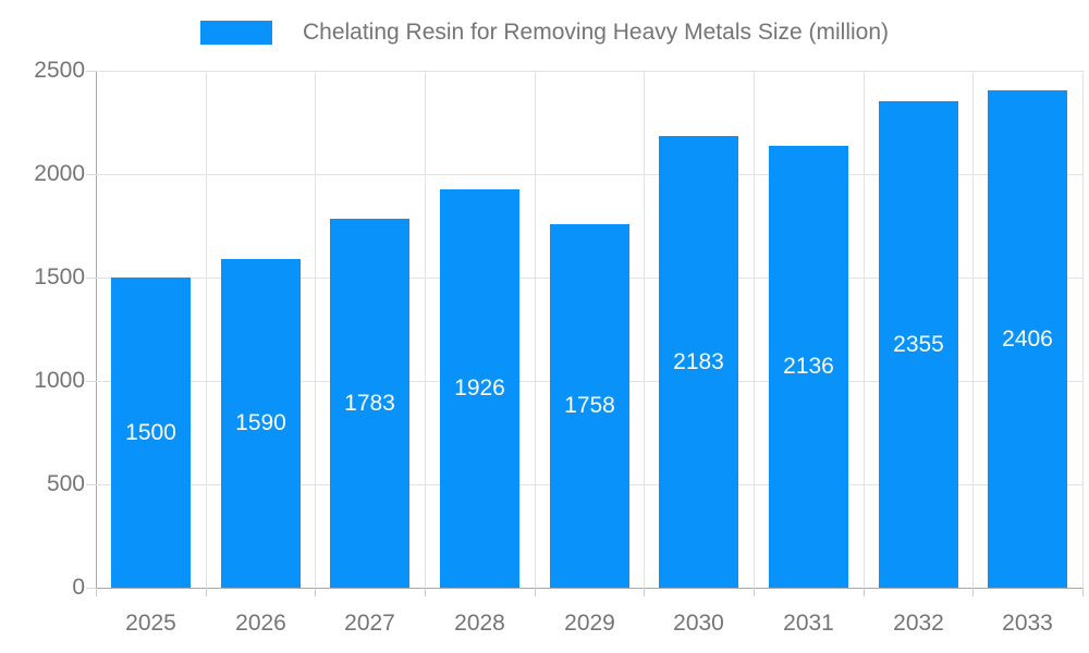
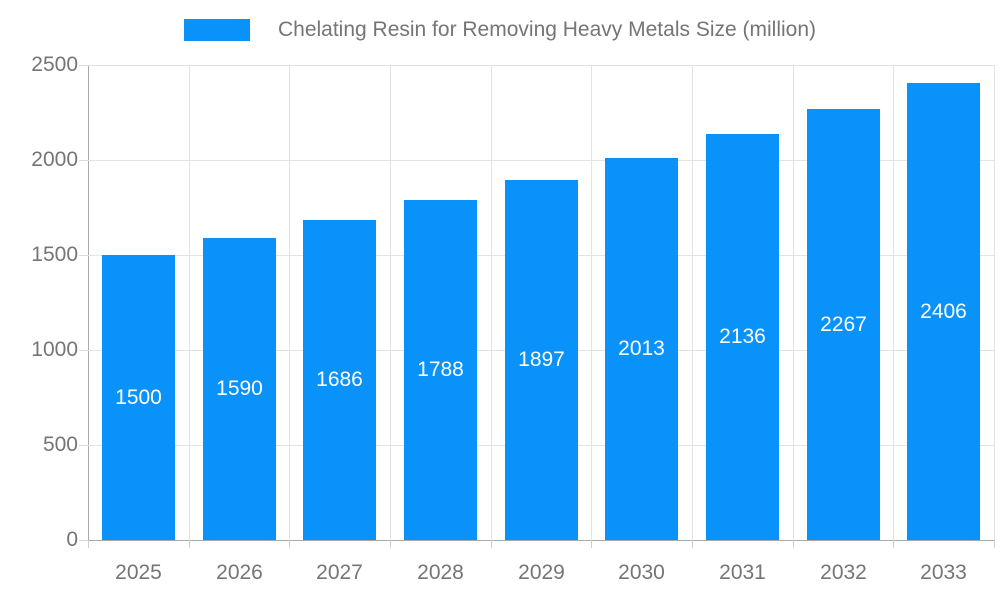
2027: 1783 -> 1686
2028: 1926 -> 1788
2029: 1758 -> 1897
2030: 2183 -> 2013
2032: 2355 -> 2267
